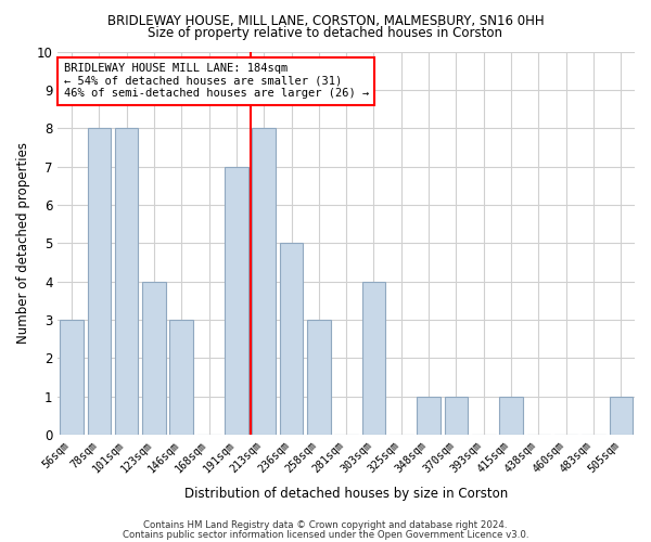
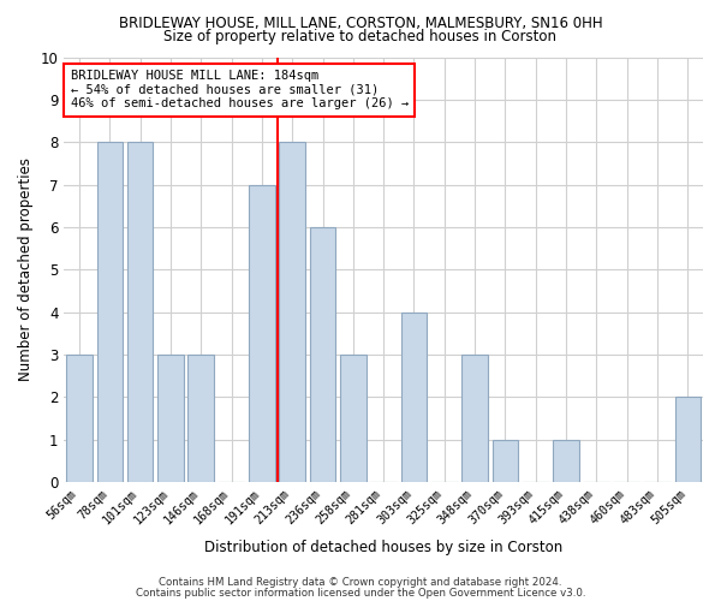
123sqm: 4 -> 3
236sqm: 5 -> 6
348sqm: 1 -> 3
505sqm: 1 -> 2
